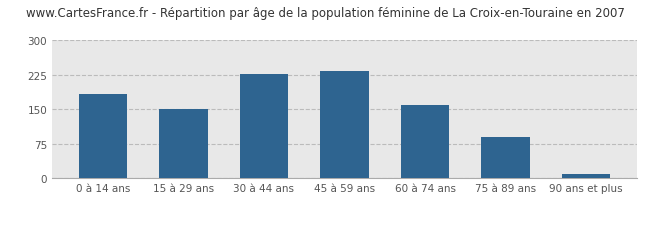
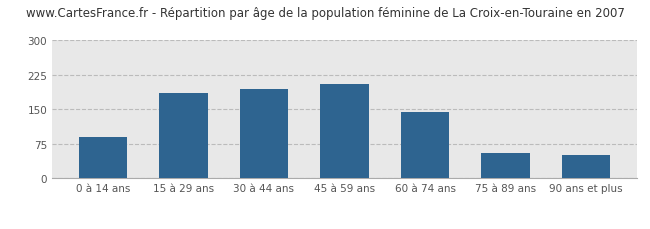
0 à 14 ans: 183 -> 90
15 à 29 ans: 150 -> 185
30 à 44 ans: 228 -> 195
45 à 59 ans: 233 -> 205
60 à 74 ans: 160 -> 145
75 à 89 ans: 90 -> 55
90 ans et plus: 10 -> 50
